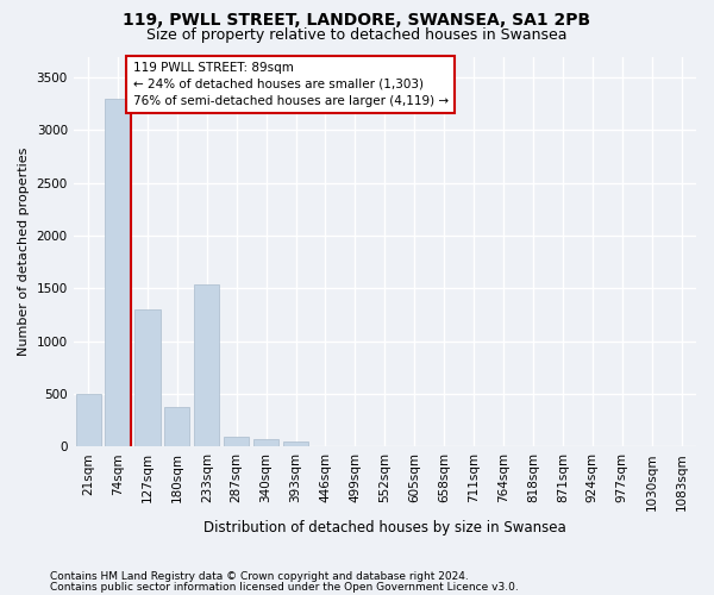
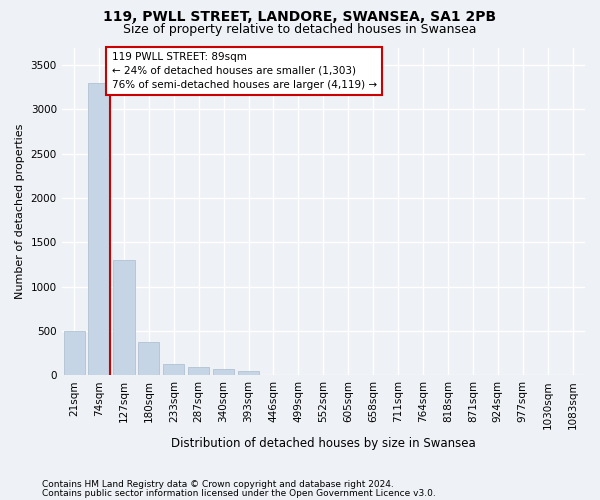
233sqm: 1540 -> 130
